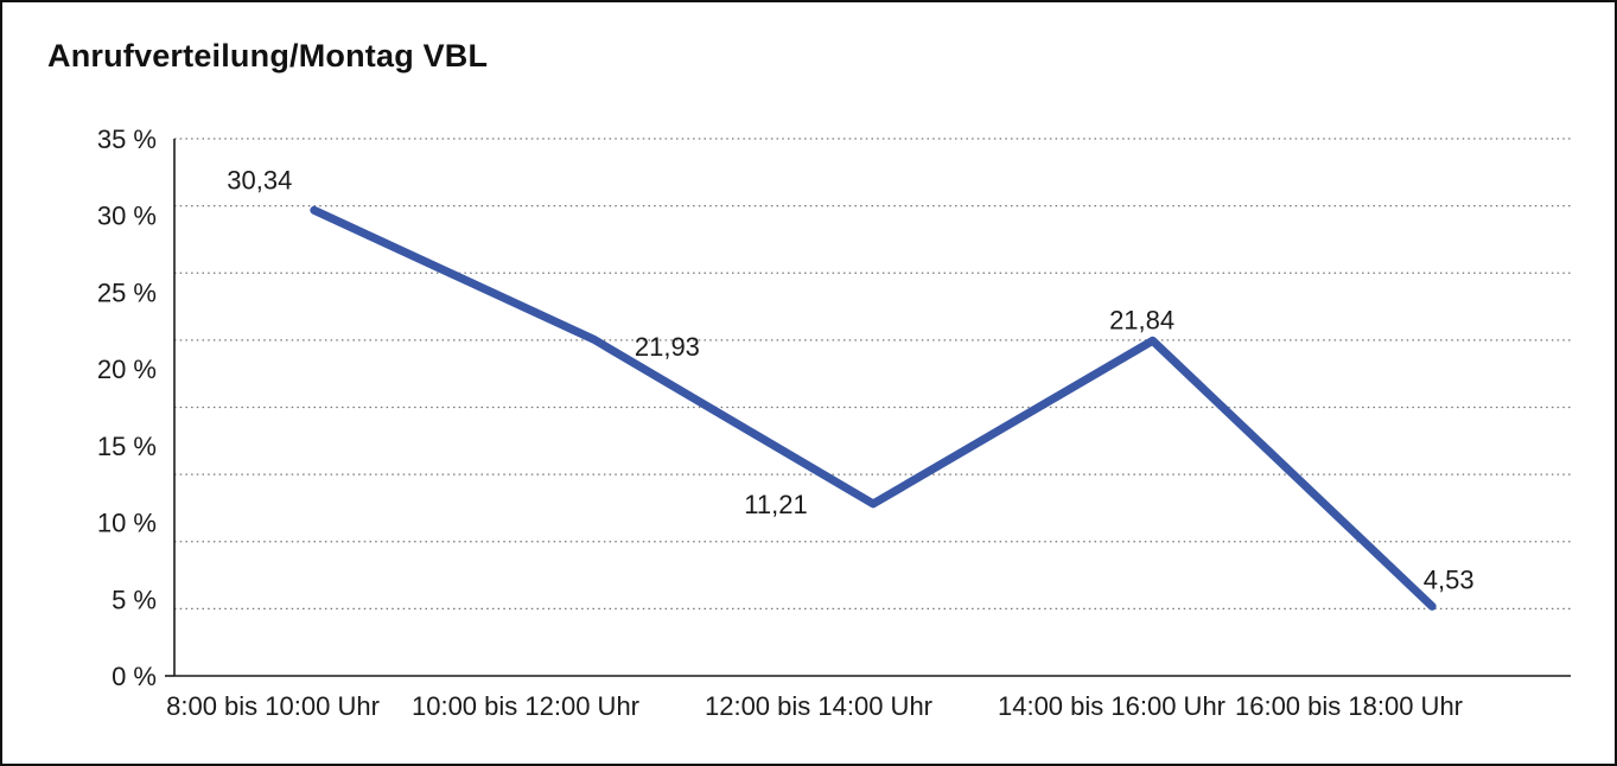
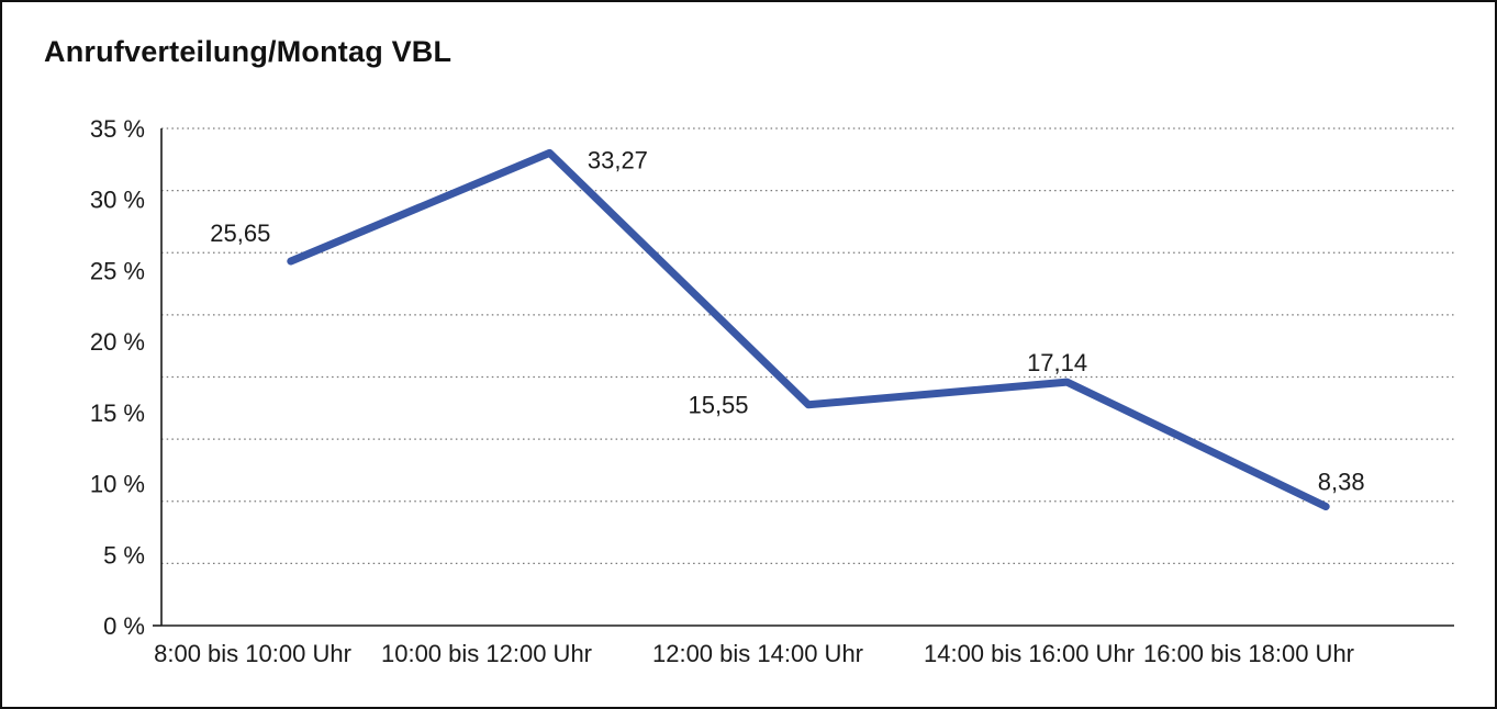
8:00 bis 10:00 Uhr: 30,34 -> 25,65
10:00 bis 12:00 Uhr: 21,93 -> 33,27
12:00 bis 14:00 Uhr: 11,21 -> 15,55
14:00 bis 16:00 Uhr: 21,84 -> 17,14
16:00 bis 18:00 Uhr: 4,53 -> 8,38
